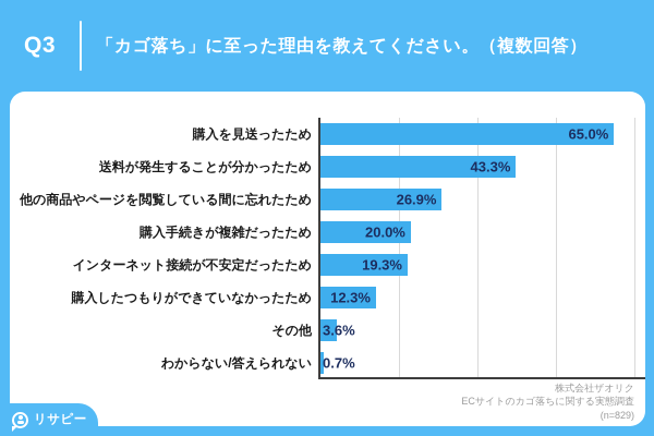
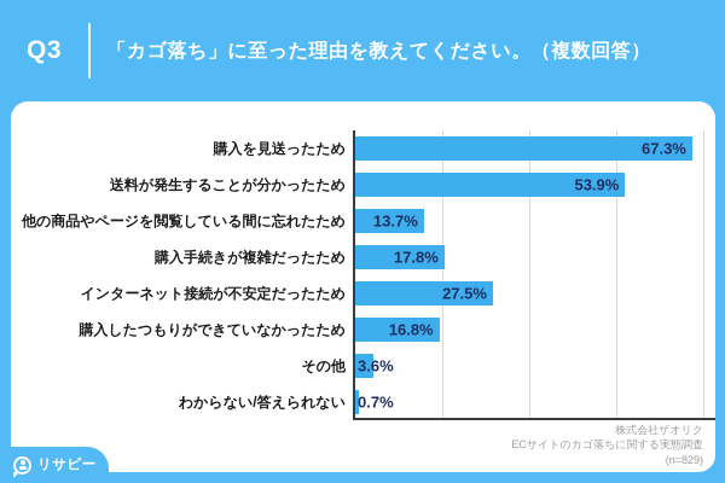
購入を見送ったため: 65.0% -> 67.3%
送料が発生することが分かったため: 43.3% -> 53.9%
他の商品やページを閲覧している間に忘れたため: 26.9% -> 13.7%
購入手続きが複雑だったため: 20.0% -> 17.8%
インターネット接続が不安定だったため: 19.3% -> 27.5%
購入したつもりができていなかったため: 12.3% -> 16.8%
